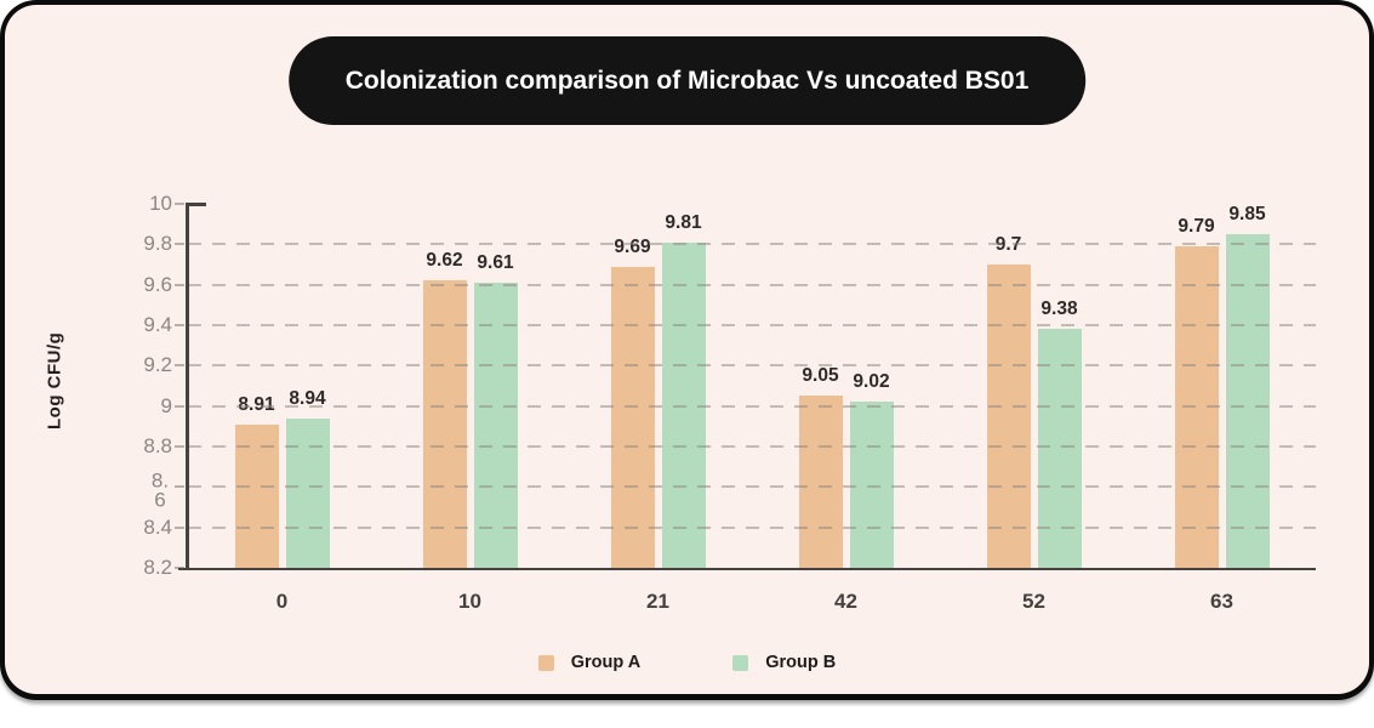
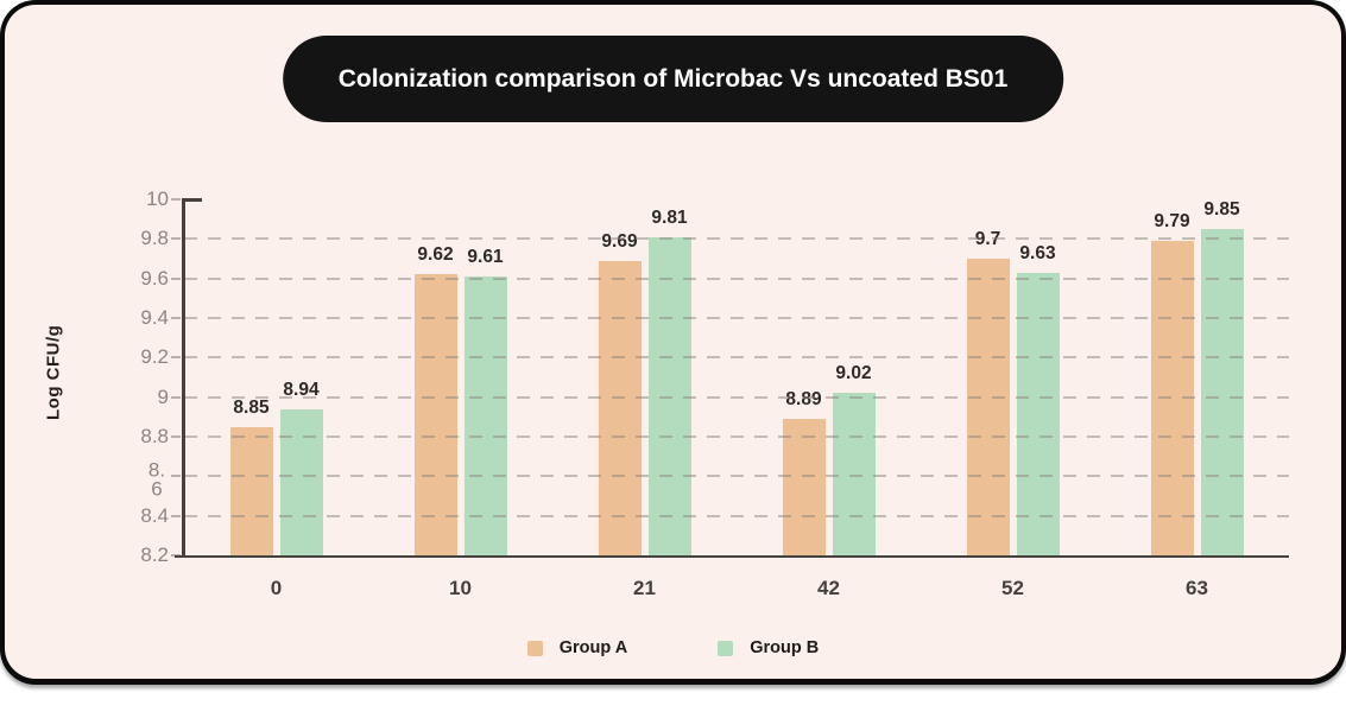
Group A/0: 8.91 -> 8.85
Group A/42: 9.05 -> 8.89
Group B/52: 9.38 -> 9.63
